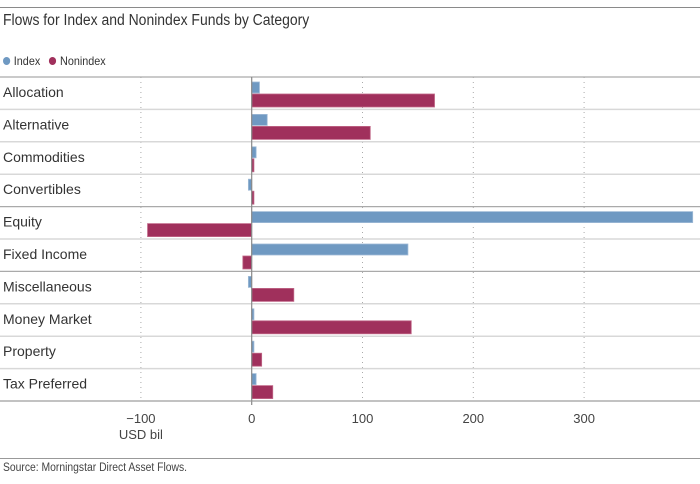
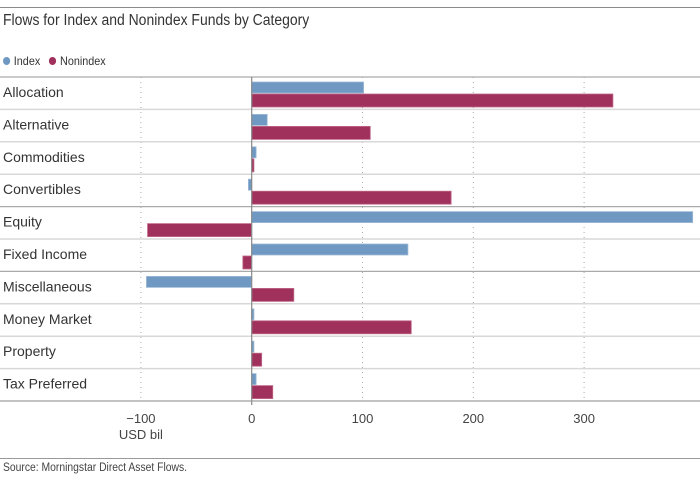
Index/Allocation: 7 -> 101
Nonindex/Allocation: 165 -> 326
Nonindex/Convertibles: 2 -> 180
Index/Miscellaneous: -3 -> -95
